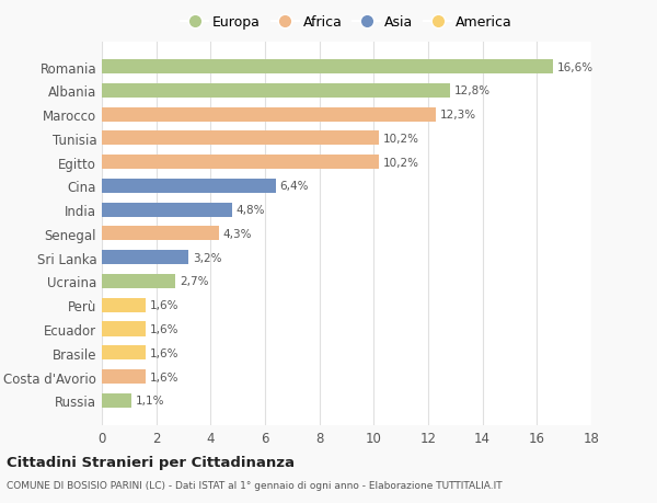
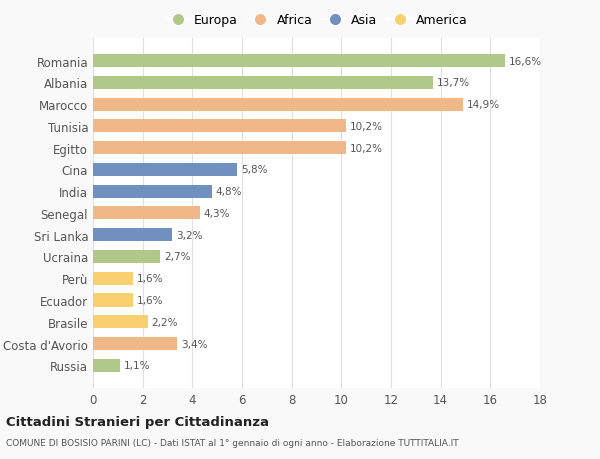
Albania: 12,8% -> 13,7%
Marocco: 12,3% -> 14,9%
Cina: 6,4% -> 5,8%
Brasile: 1,6% -> 2,2%
Costa d'Avorio: 1,6% -> 3,4%
